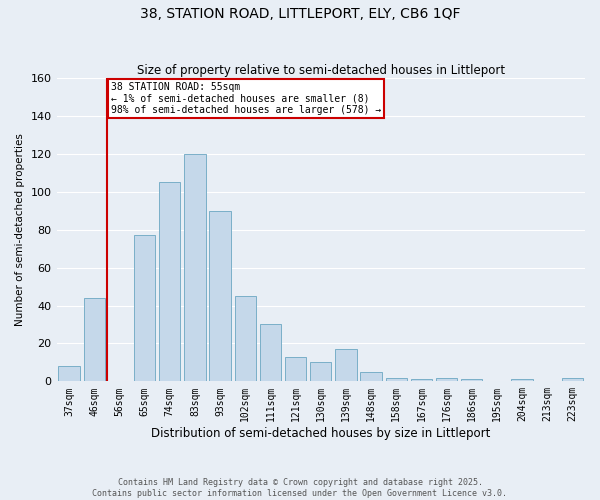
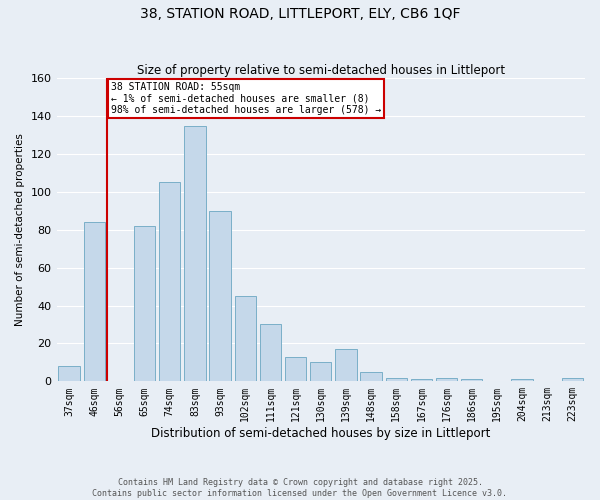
46sqm: 44 -> 84
65sqm: 77 -> 82
83sqm: 120 -> 135
